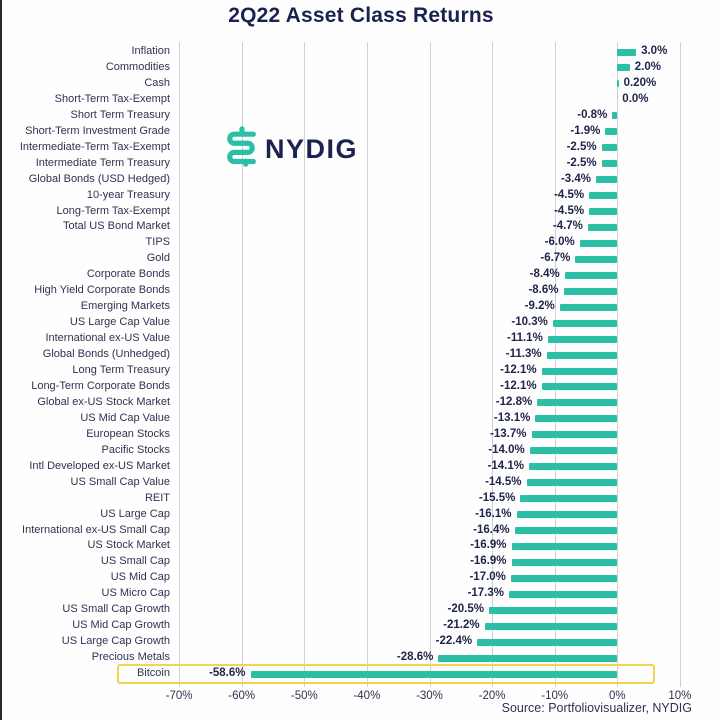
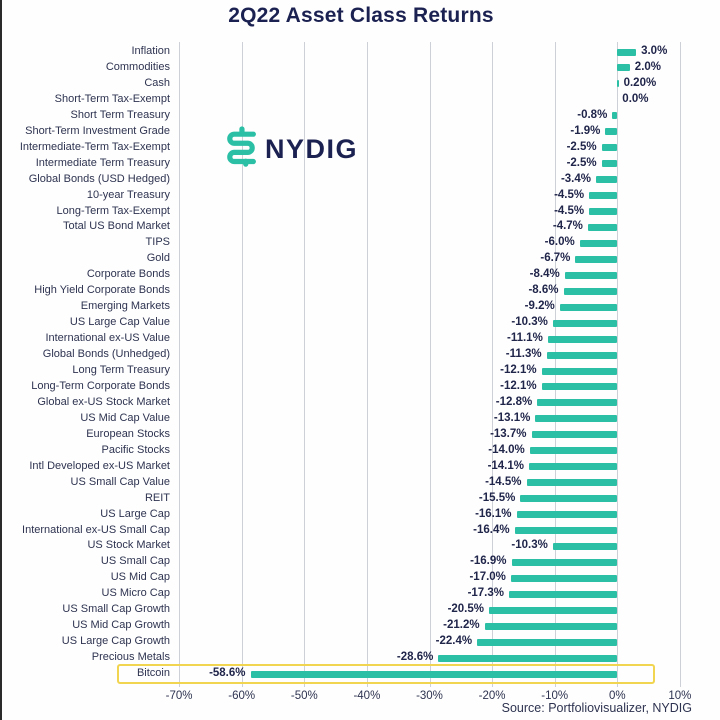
US Stock Market: -16.9% -> -10.3%
